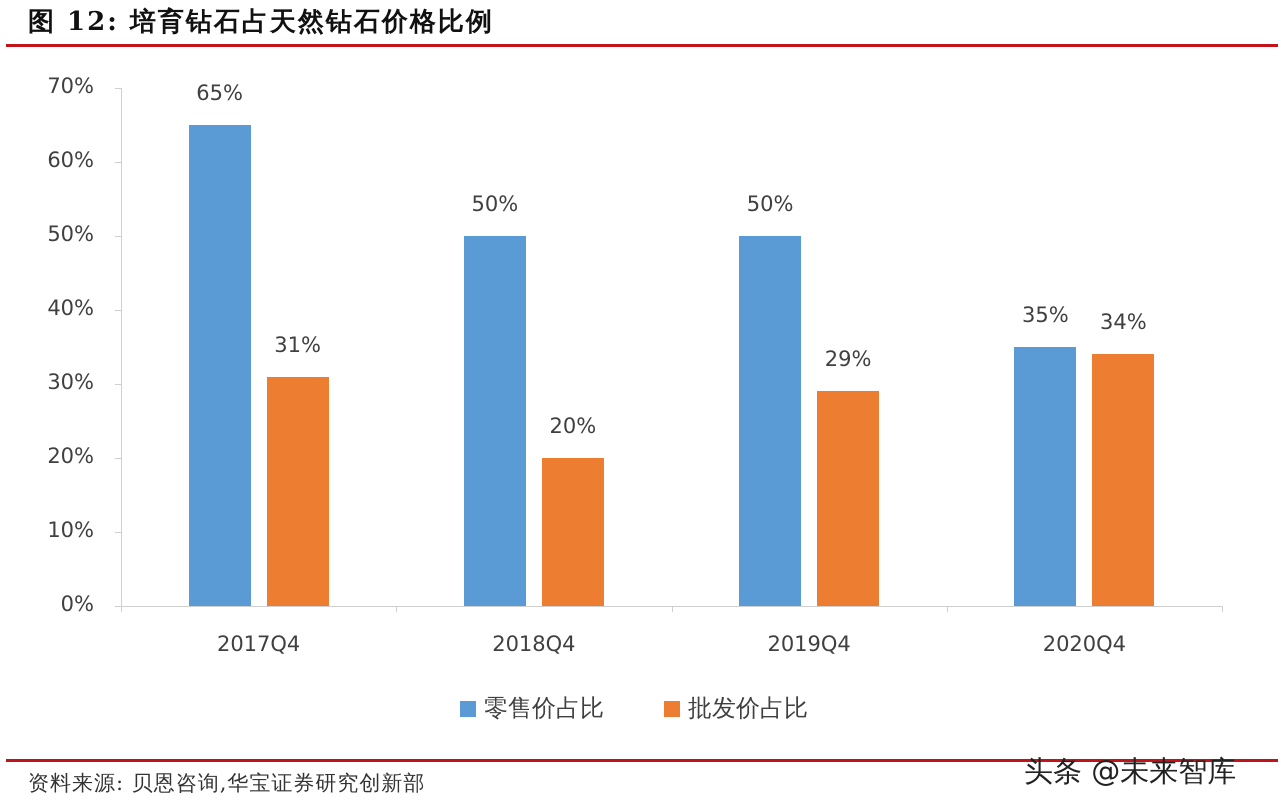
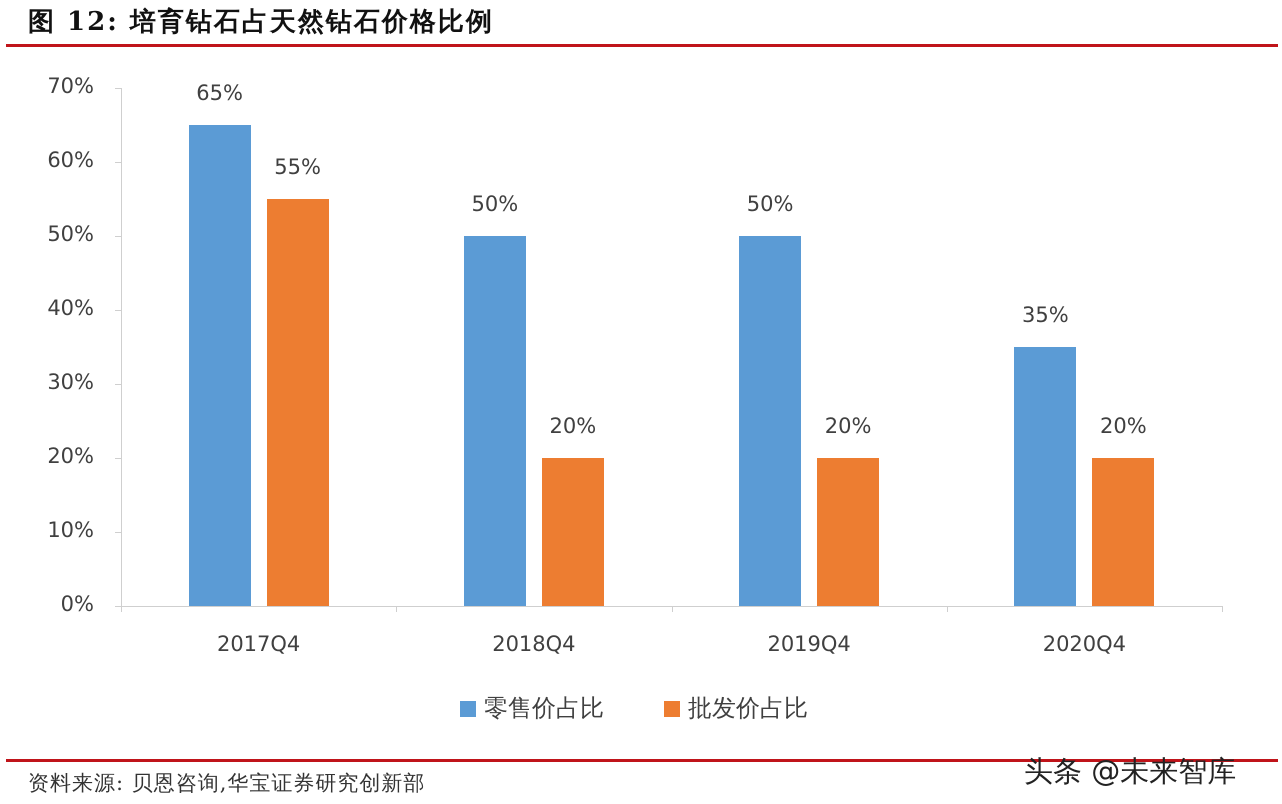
批发价占比/2017Q4: 31% -> 55%
批发价占比/2019Q4: 29% -> 20%
批发价占比/2020Q4: 34% -> 20%
